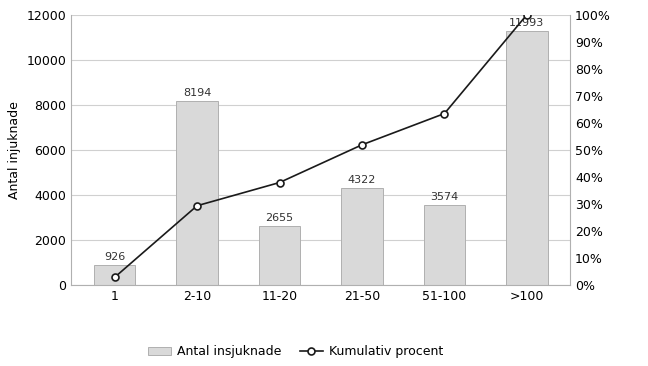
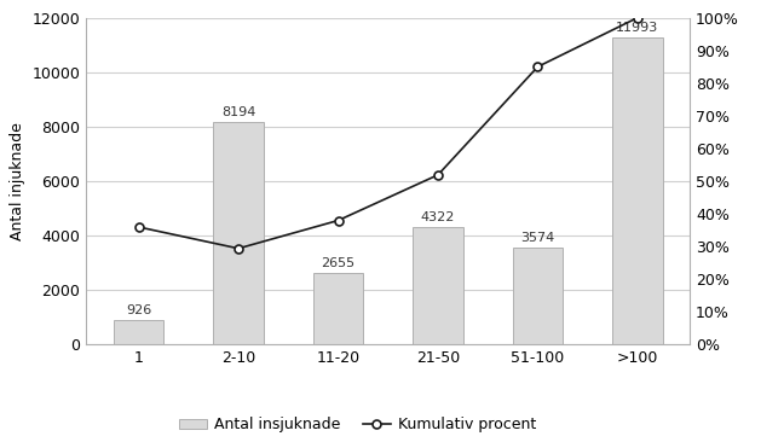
Kumulativ procent/1: 3.0% -> 36.0%
Kumulativ procent/51-100: 63.5% -> 85.0%
